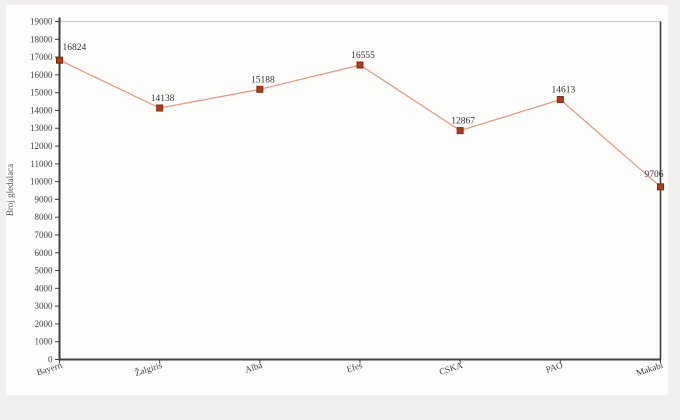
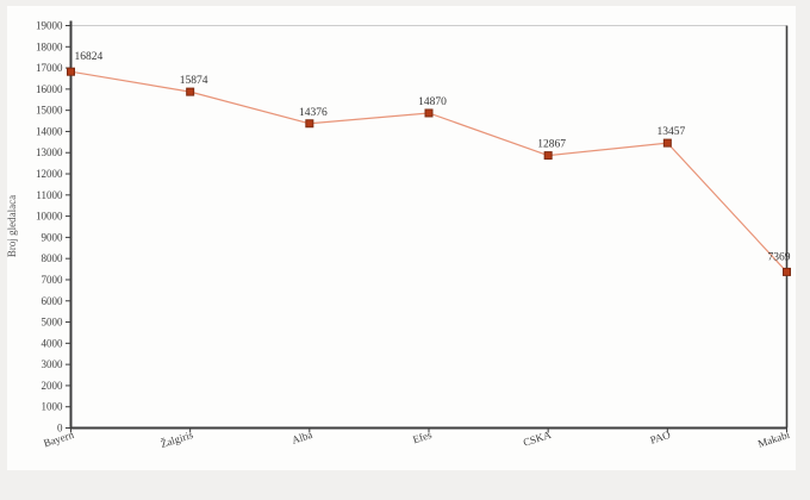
Žalgiris: 14138 -> 15874
Alba: 15188 -> 14376
Efes: 16555 -> 14870
PAO: 14613 -> 13457
Makabi: 9706 -> 7369
